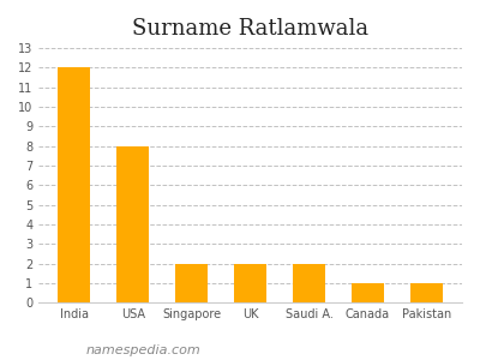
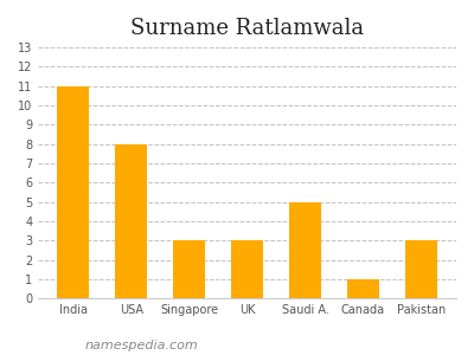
India: 12 -> 11
Singapore: 2 -> 3
UK: 2 -> 3
Saudi A.: 2 -> 5
Pakistan: 1 -> 3
